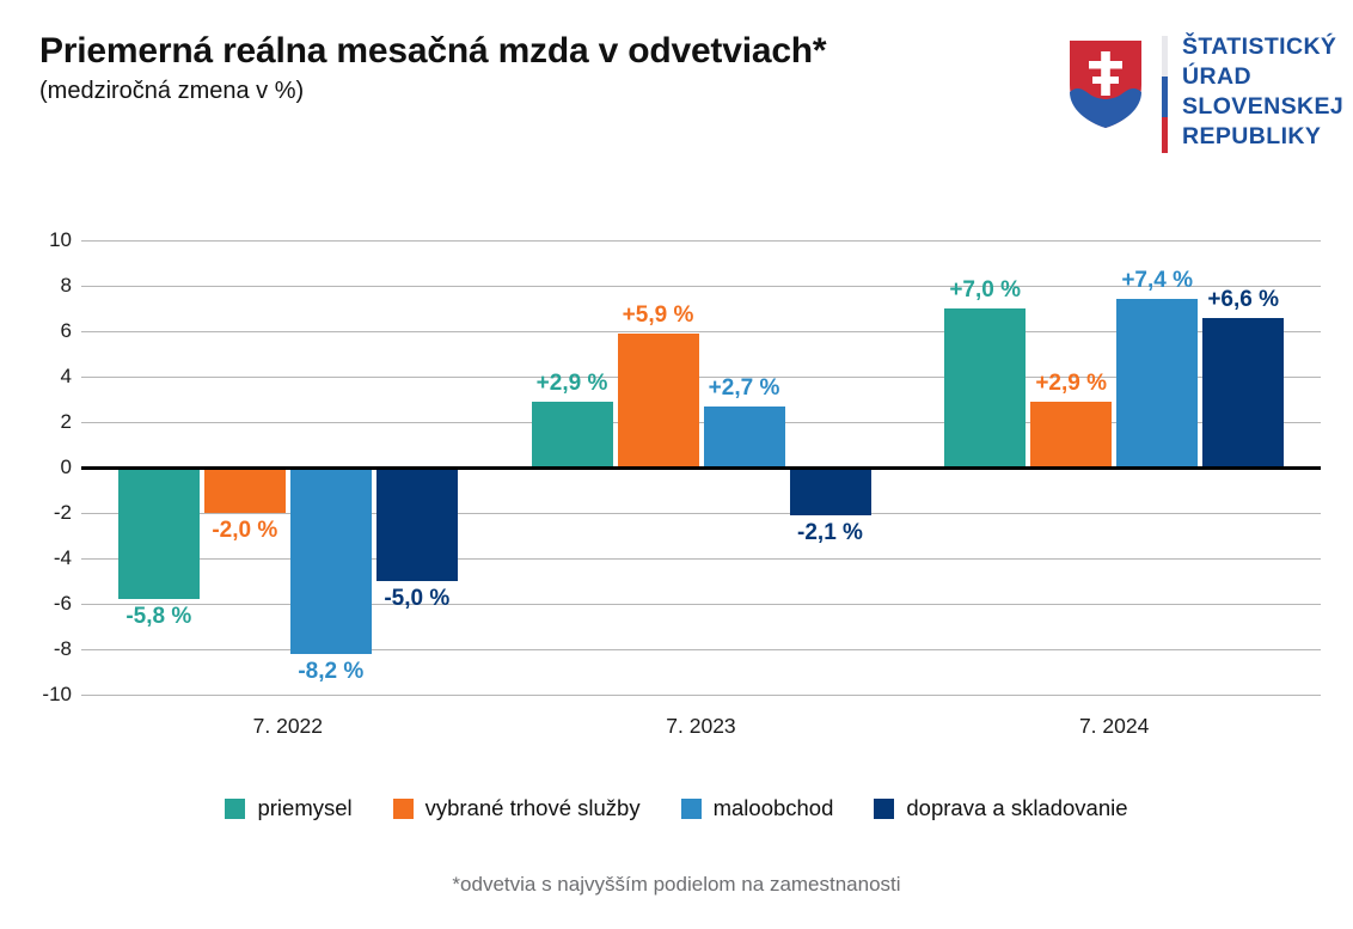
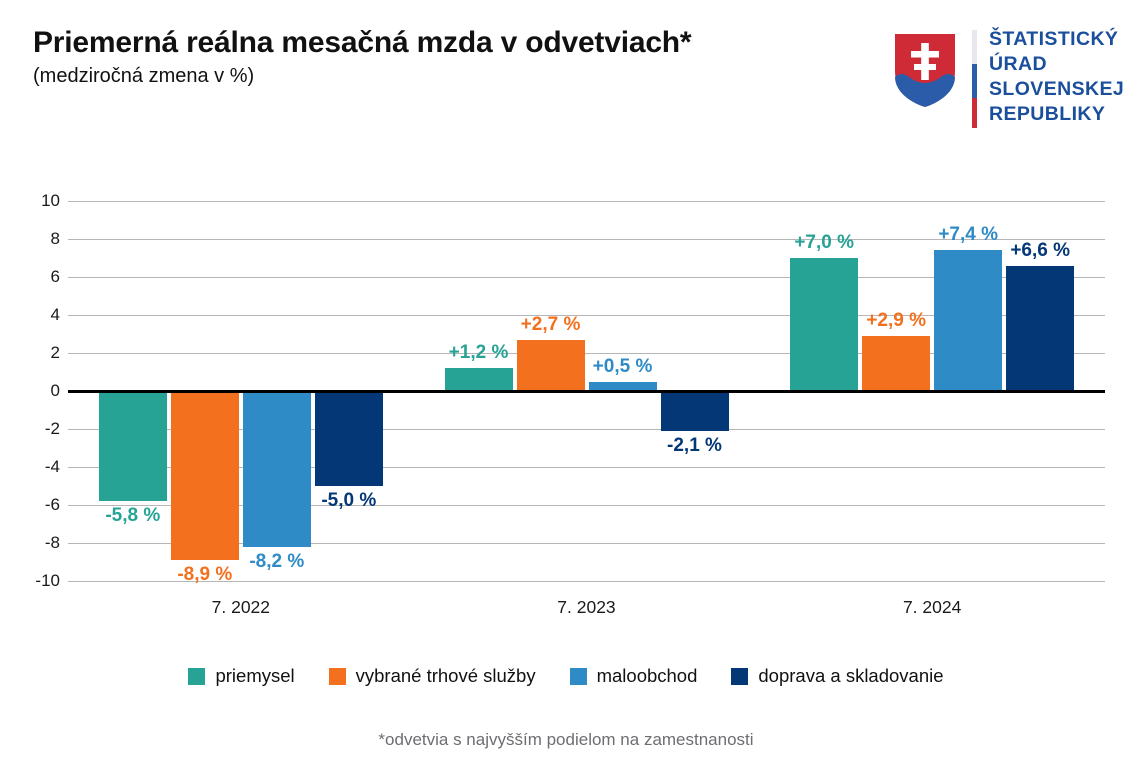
vybrané trhové služby/7. 2022: -2,0 -> -8,9
priemysel/7. 2023: +2,9 -> +1,2
vybrané trhové služby/7. 2023: +5,9 -> +2,7
maloobchod/7. 2023: +2,7 -> +0,5
